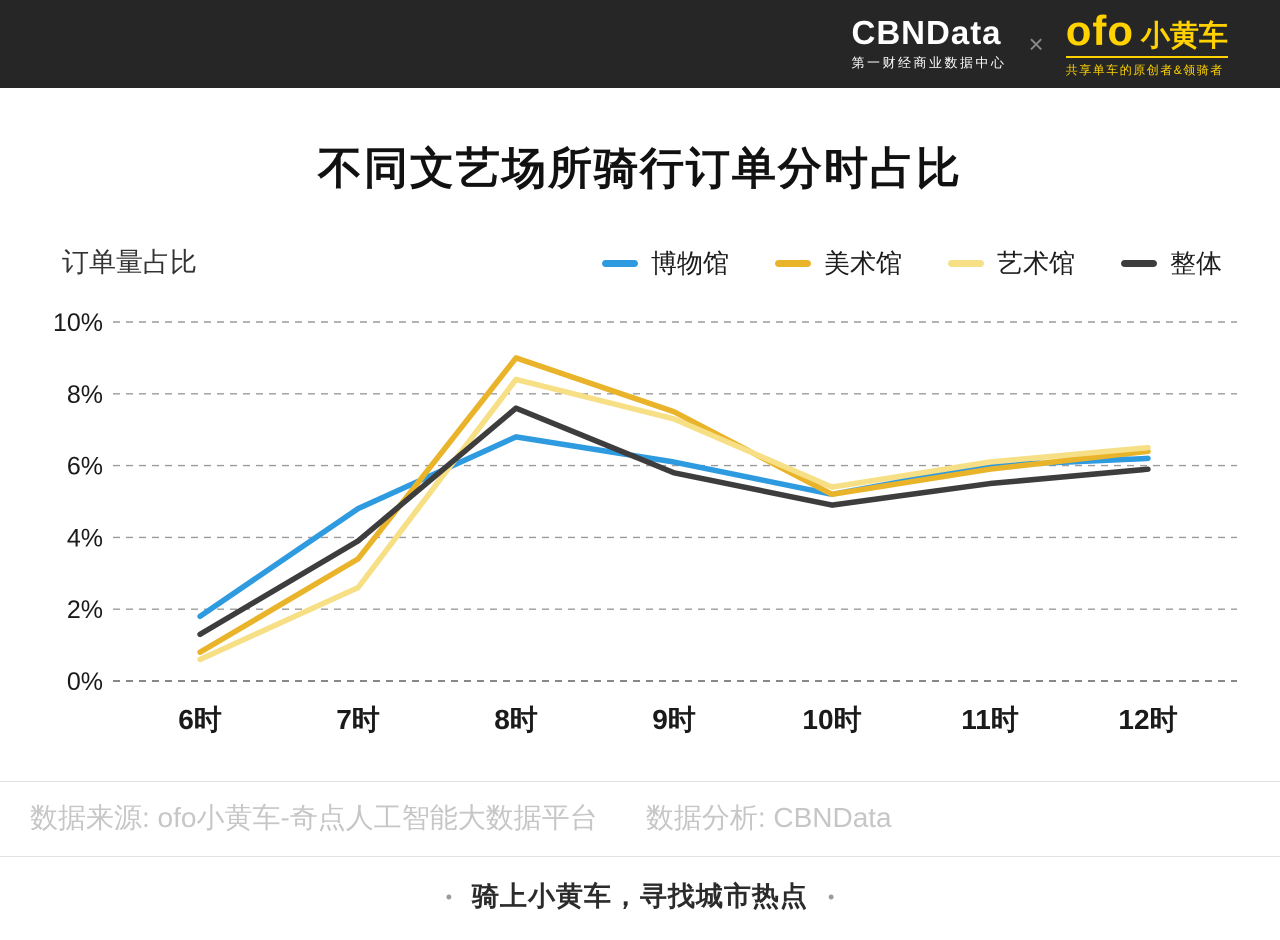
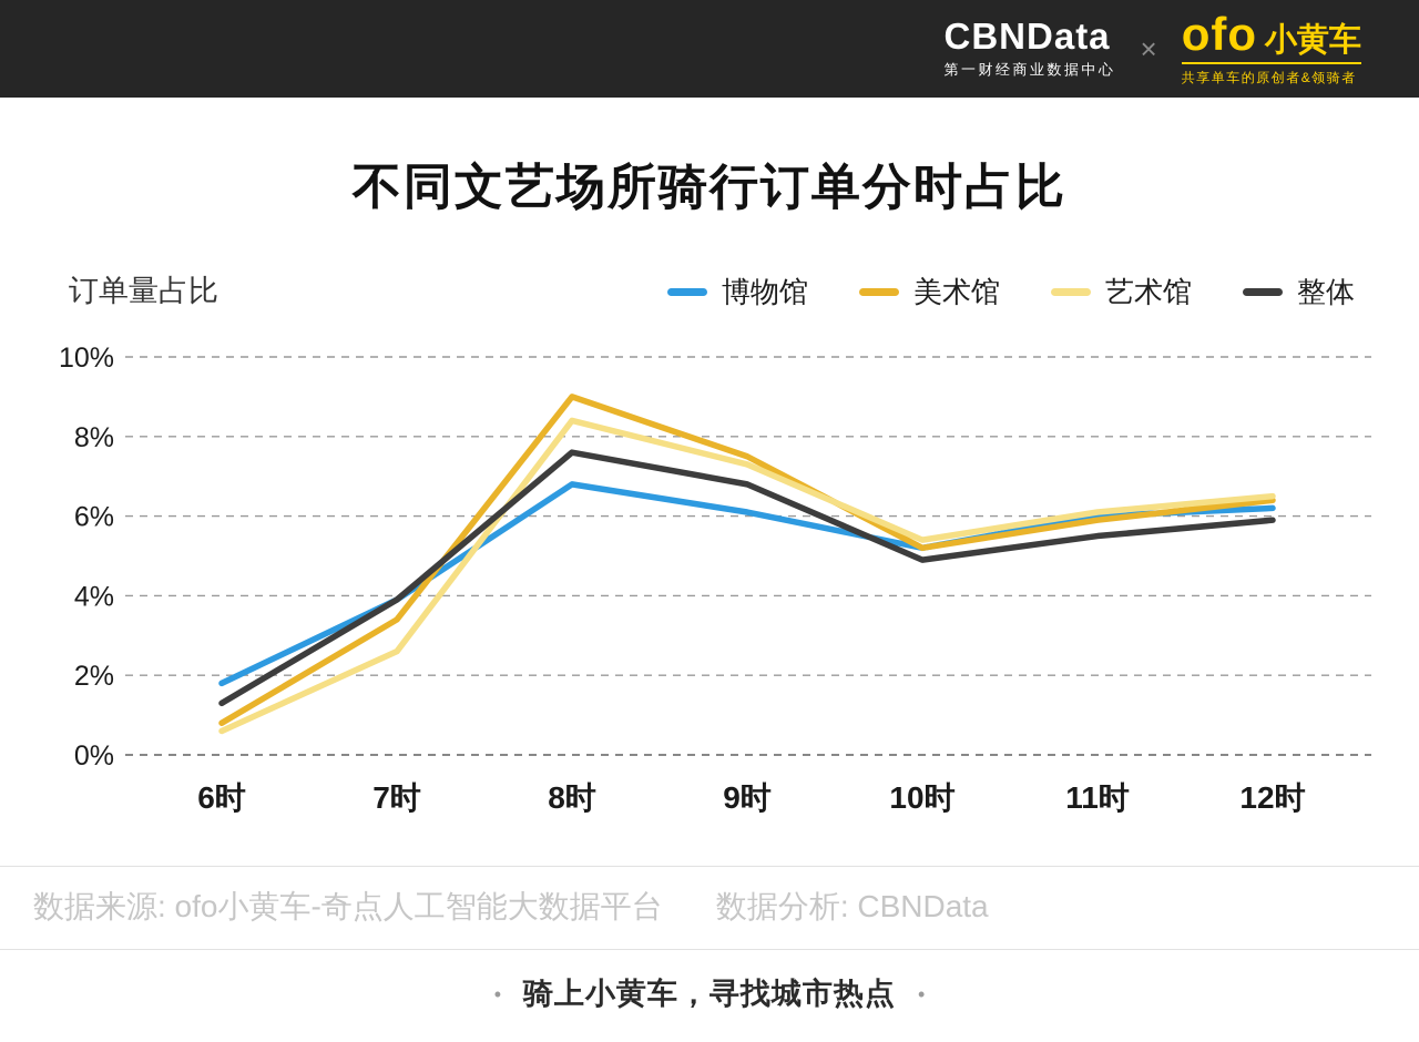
博物馆/7时: 4.8% -> 3.9%
整体/9时: 5.8% -> 6.8%
